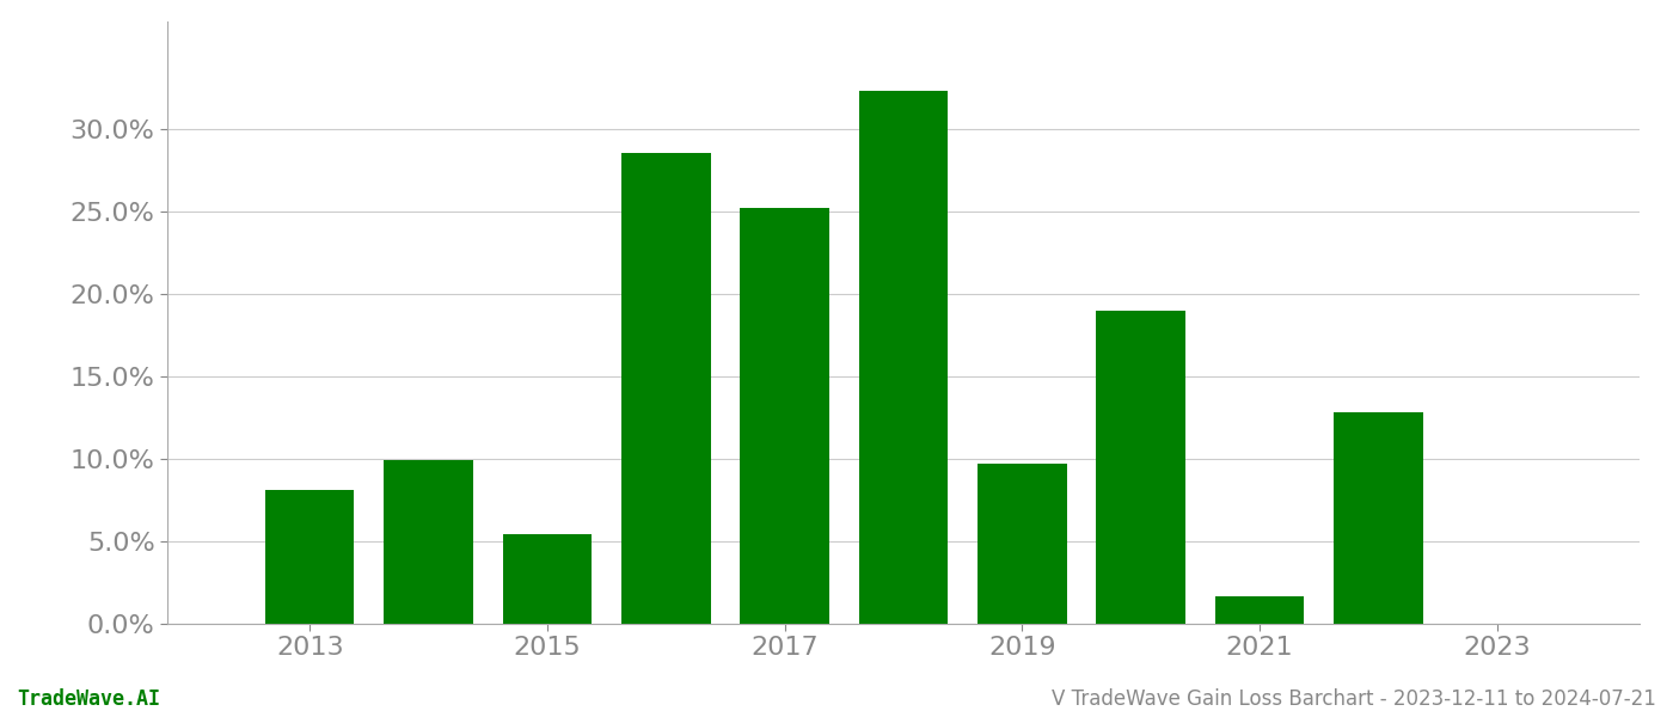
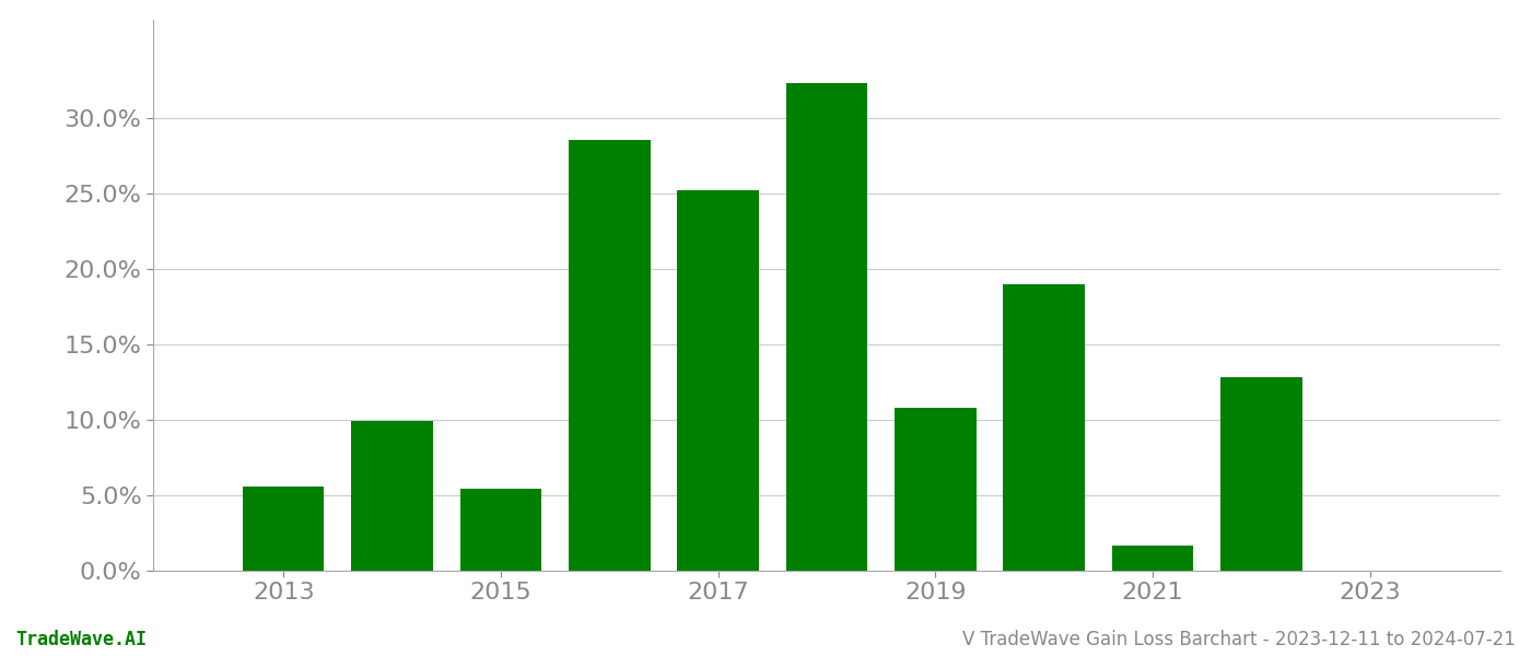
2013: 8.1% -> 5.6%
2019: 9.7% -> 10.8%
